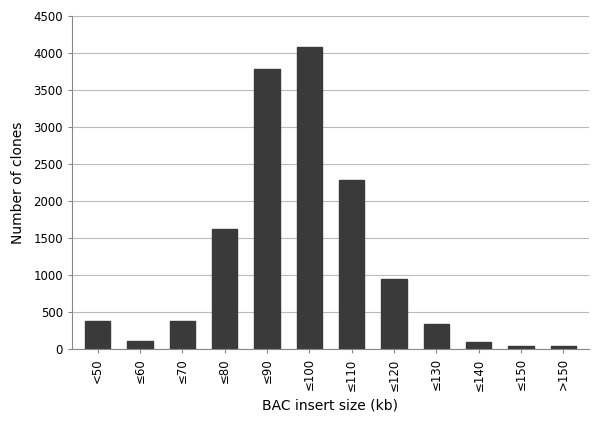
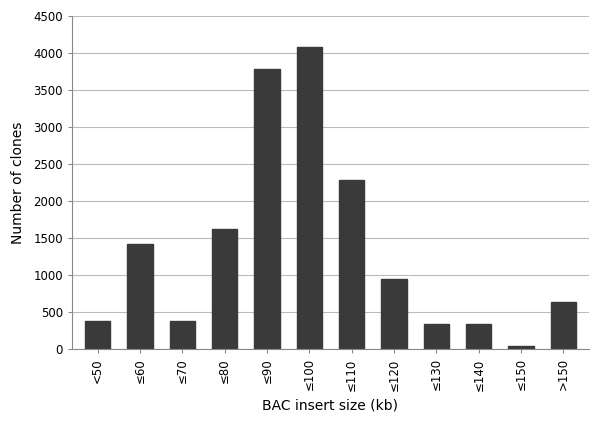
≤60: 110 -> 1420
≤140: 100 -> 340
>150: 40 -> 640
